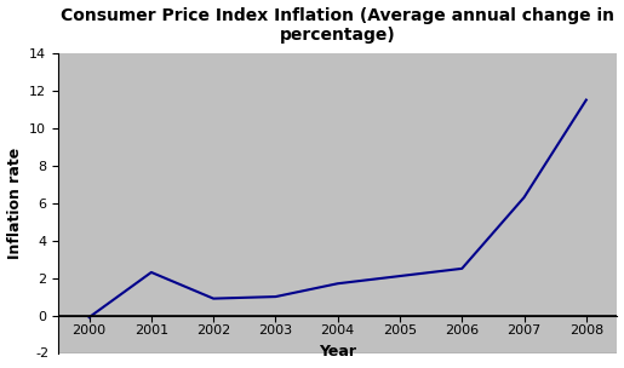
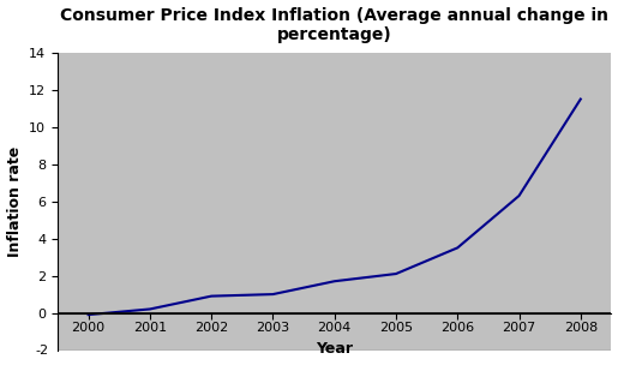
2001: 2.3 -> 0.2
2006: 2.5 -> 3.5
